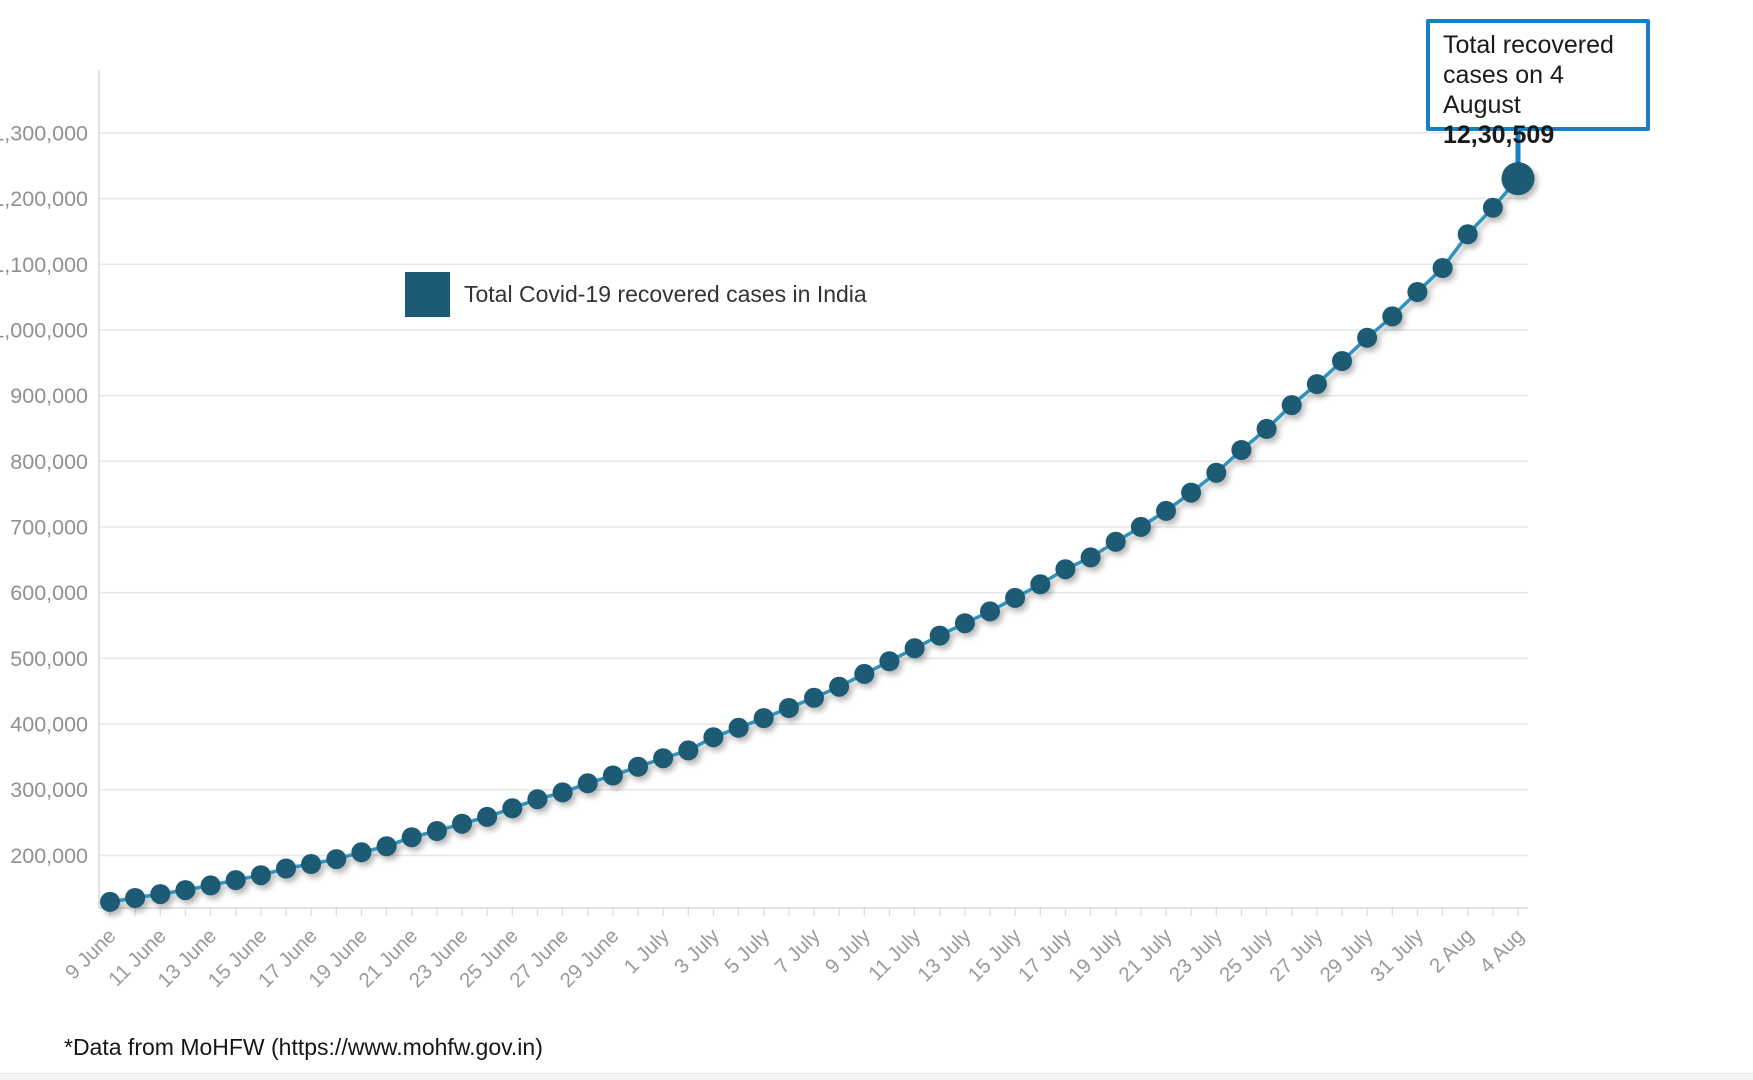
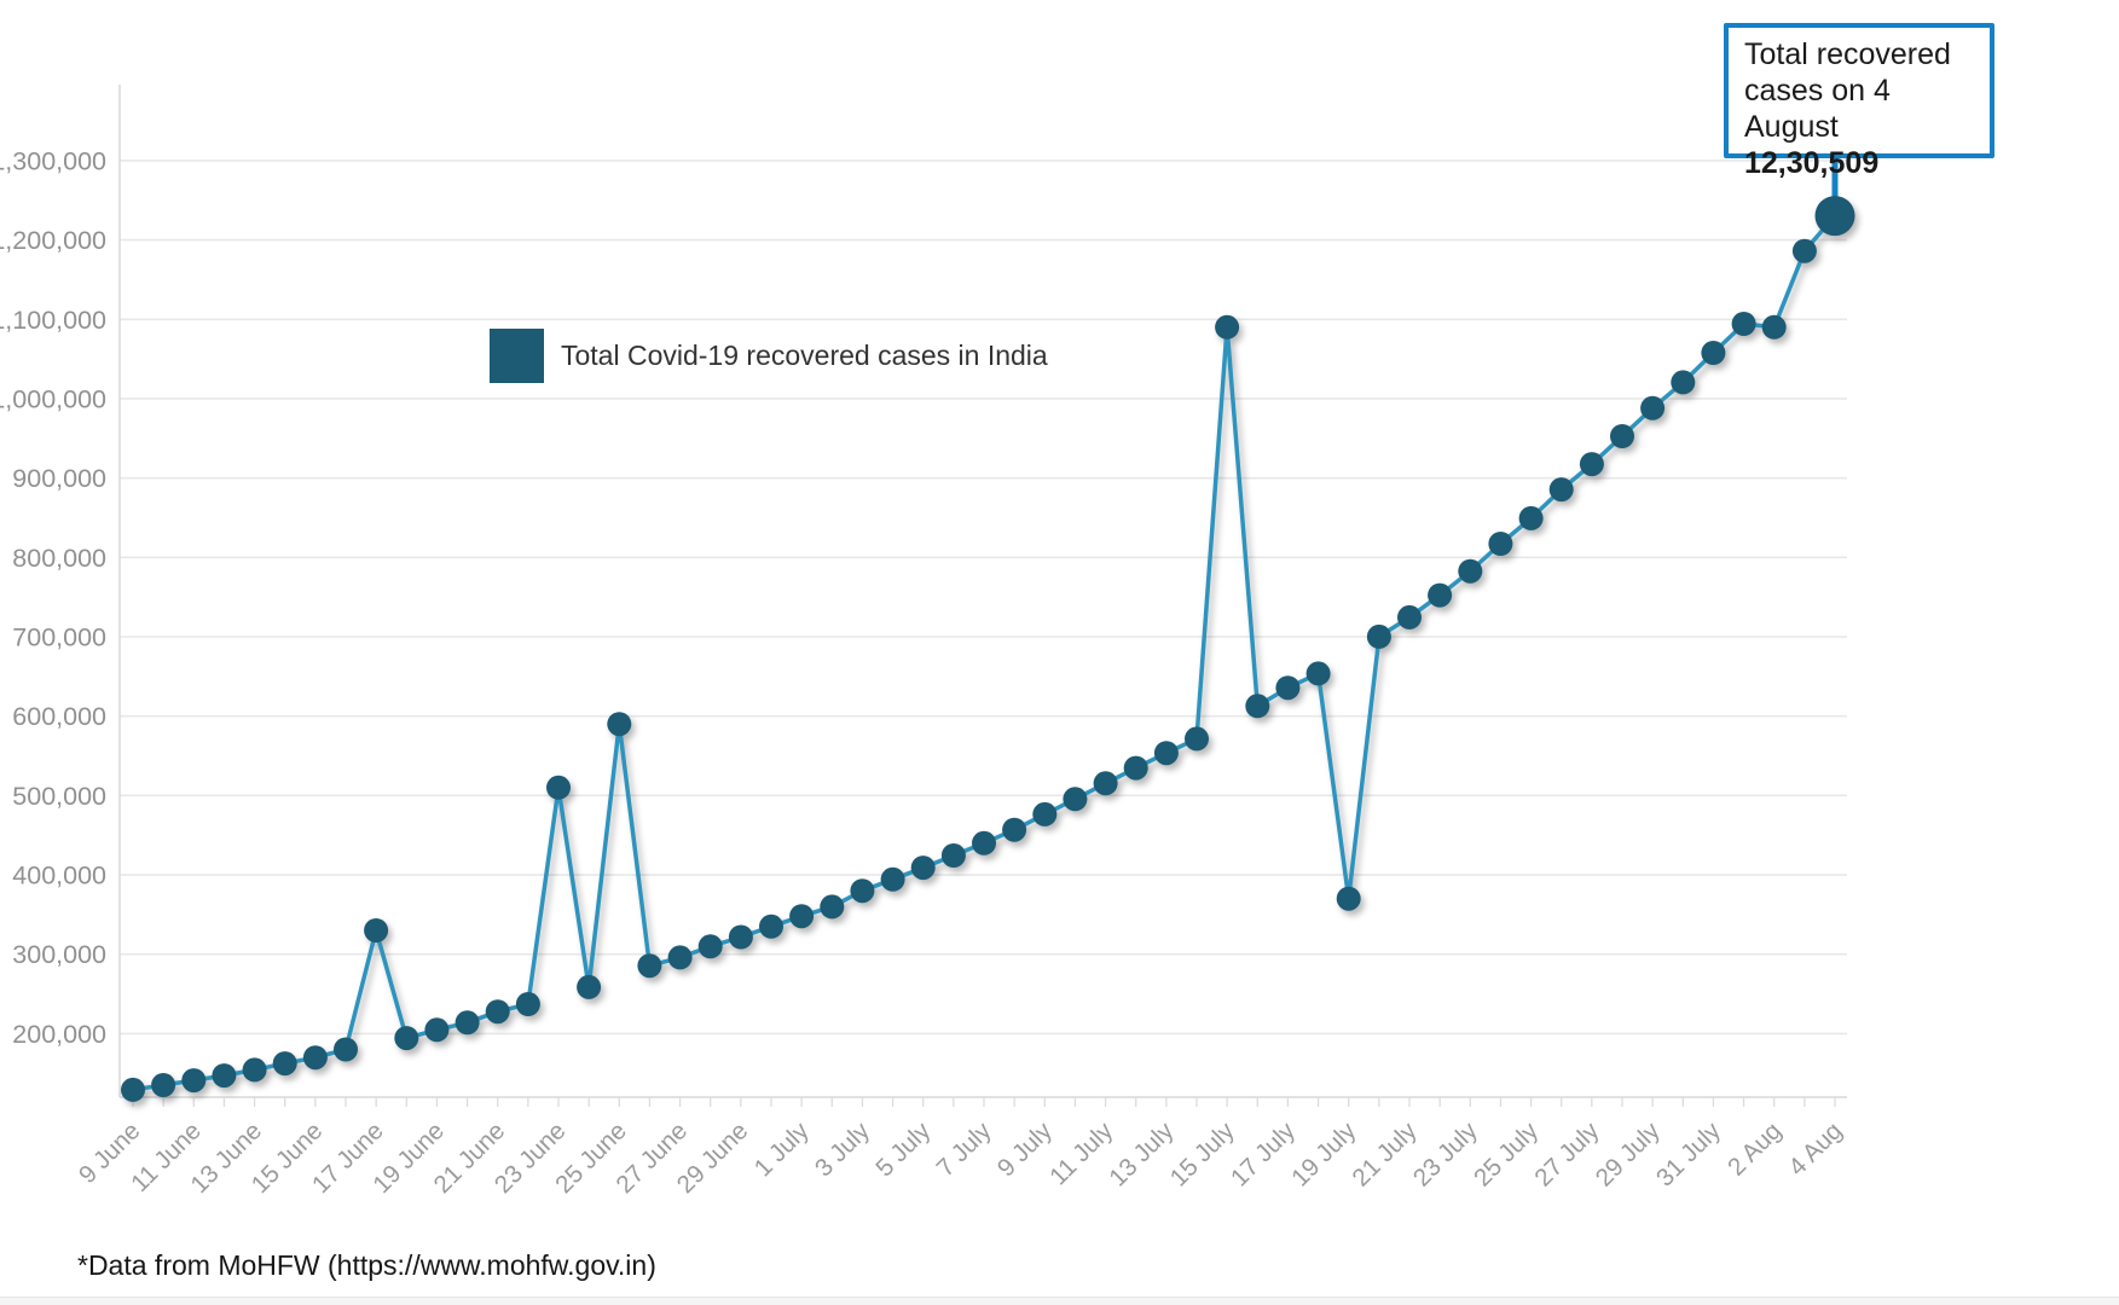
17 June: 190000 -> 330000
23 June: 250000 -> 510000
25 June: 270000 -> 590000
15 July: 590000 -> 1090000
19 July: 680000 -> 370000
2 Aug: 1150000 -> 1090000
